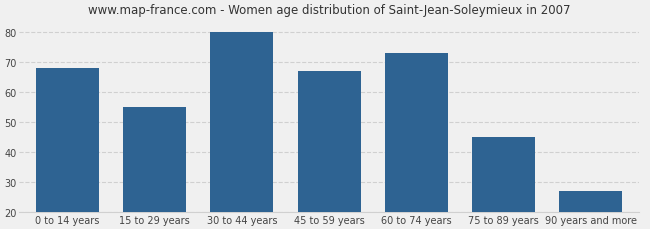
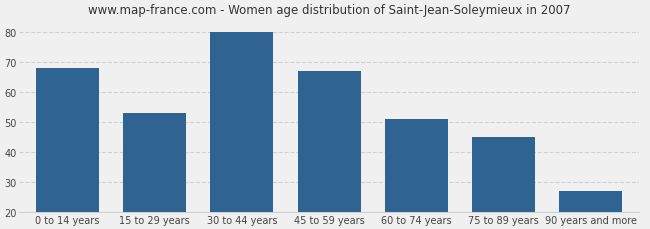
15 to 29 years: 55 -> 53
60 to 74 years: 73 -> 51
